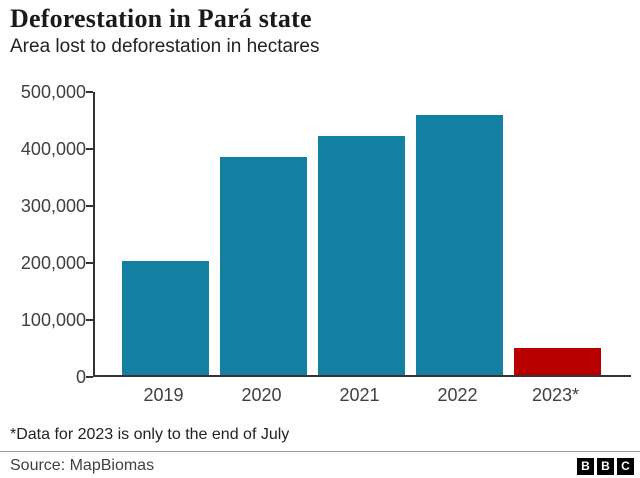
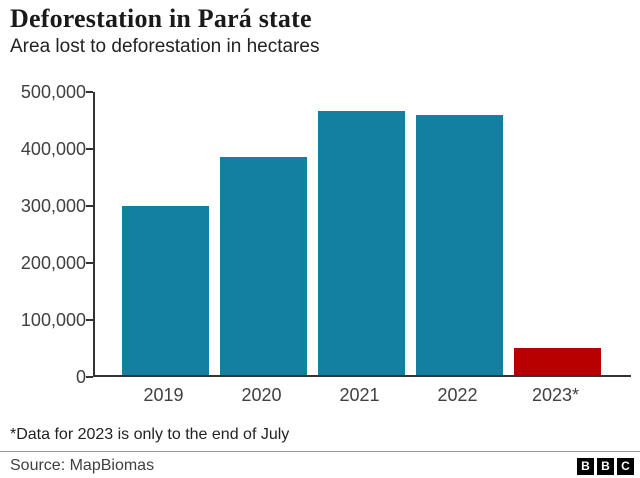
2019: 200000 -> 300000
2021: 420000 -> 460000
